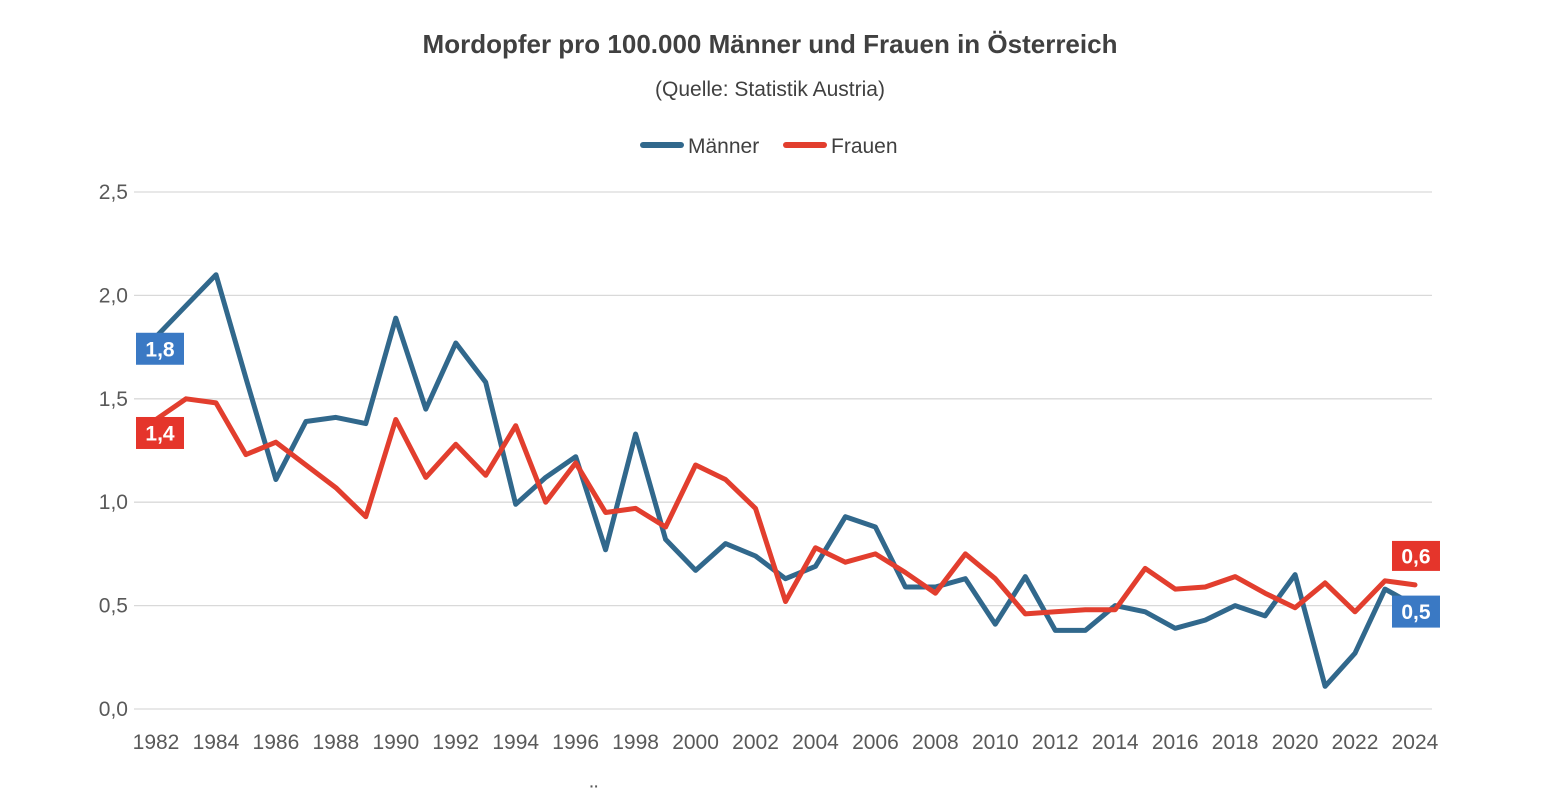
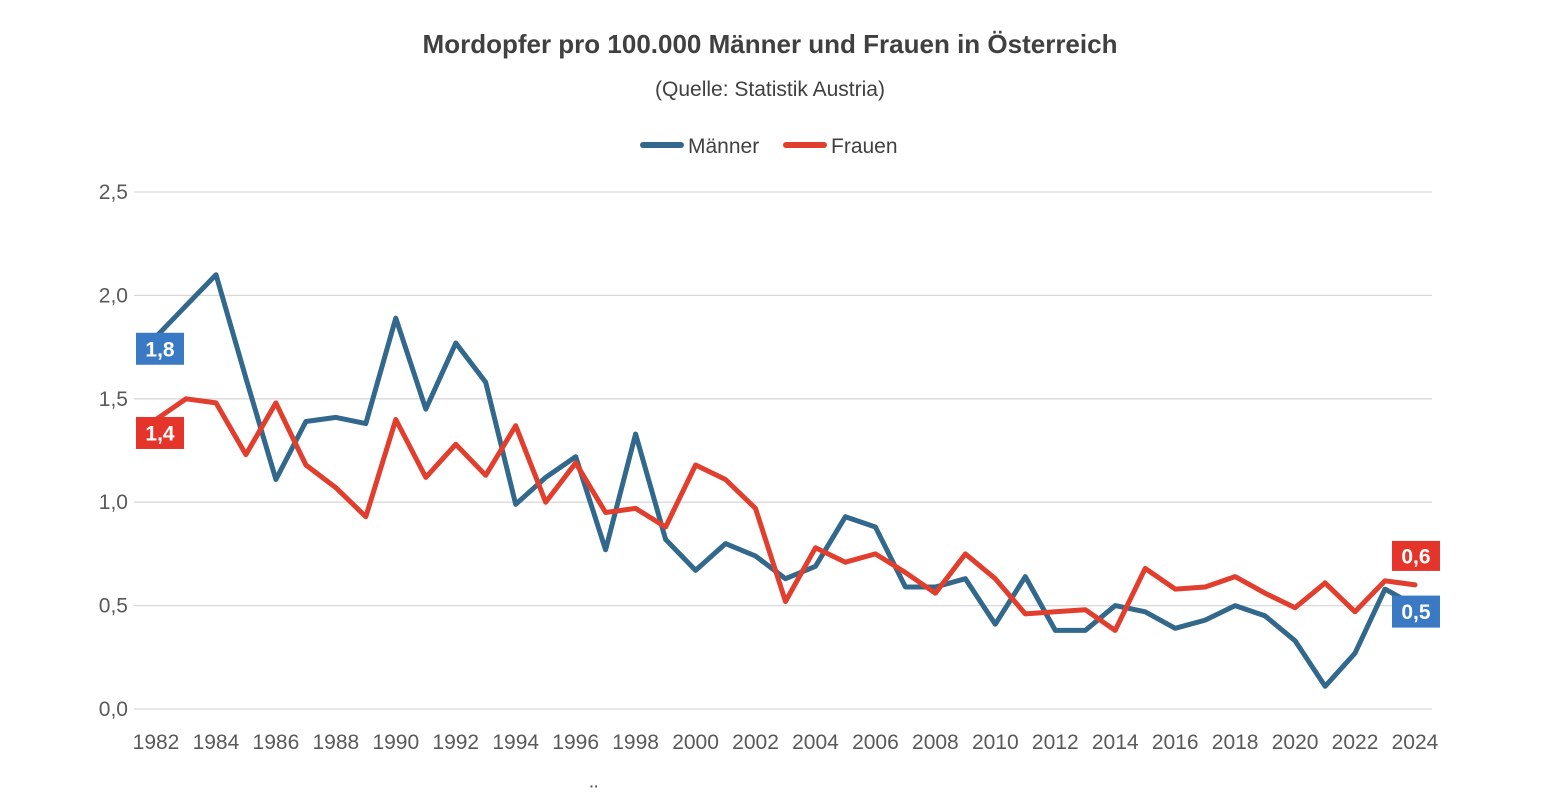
Frauen/1986: 1,29 -> 1,48
Frauen/2014: 0,48 -> 0,38
Männer/2020: 0,65 -> 0,33
